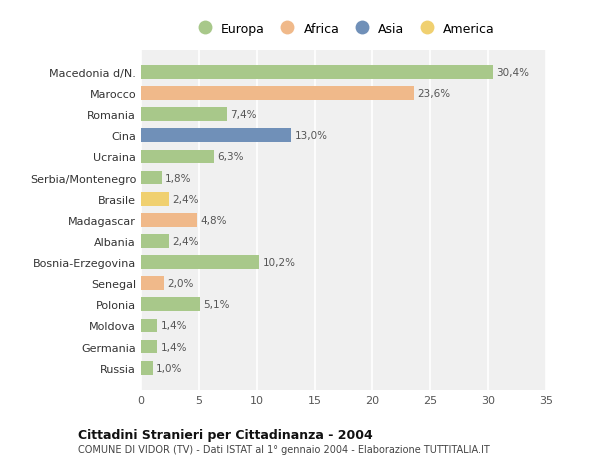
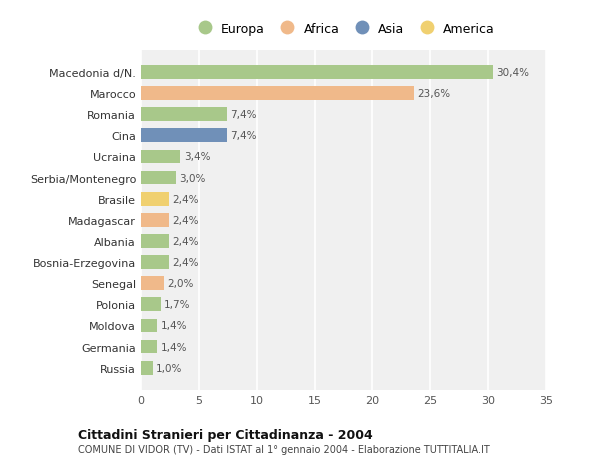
Cina: 13,0% -> 7,4%
Ucraina: 6,3% -> 3,4%
Serbia/Montenegro: 1,8% -> 3,0%
Madagascar: 4,8% -> 2,4%
Bosnia-Erzegovina: 10,2% -> 2,4%
Polonia: 5,1% -> 1,7%
